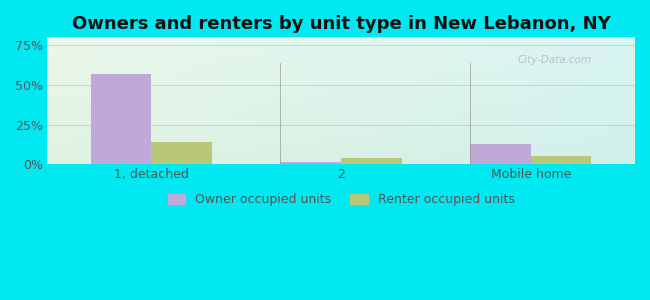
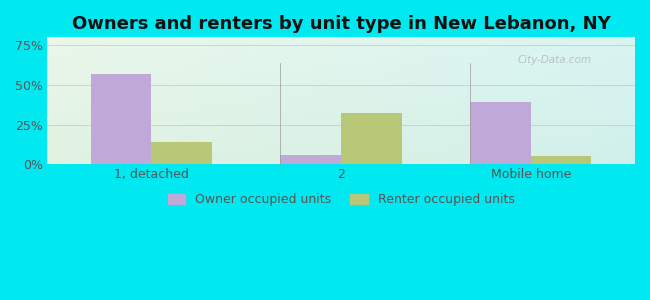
Owner occupied units/2: 2% -> 6%
Renter occupied units/2: 4% -> 32%
Owner occupied units/Mobile home: 13% -> 39%
